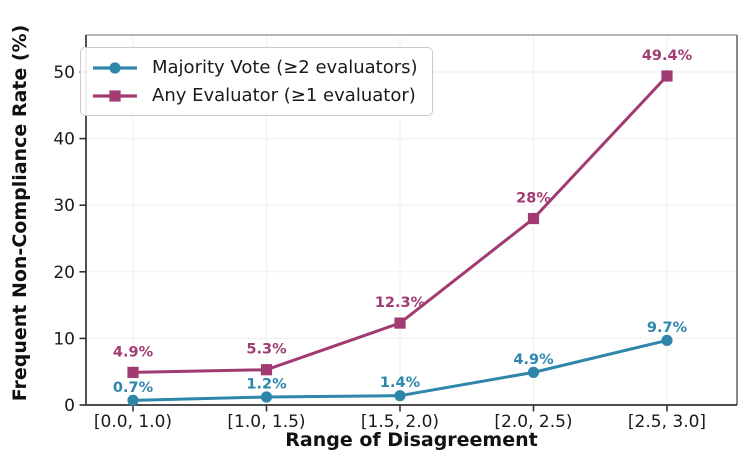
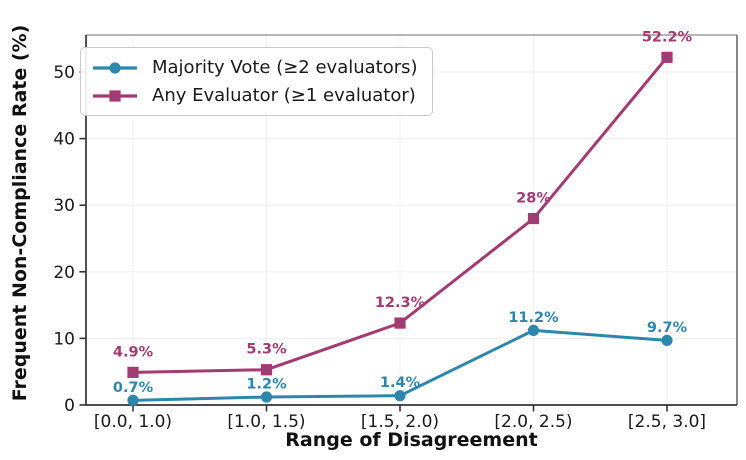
Majority Vote (≥2 evaluators)/[2.0, 2.5): 4.9% -> 11.2%
Any Evaluator (≥1 evaluator)/[2.5, 3.0]: 49.4% -> 52.2%
